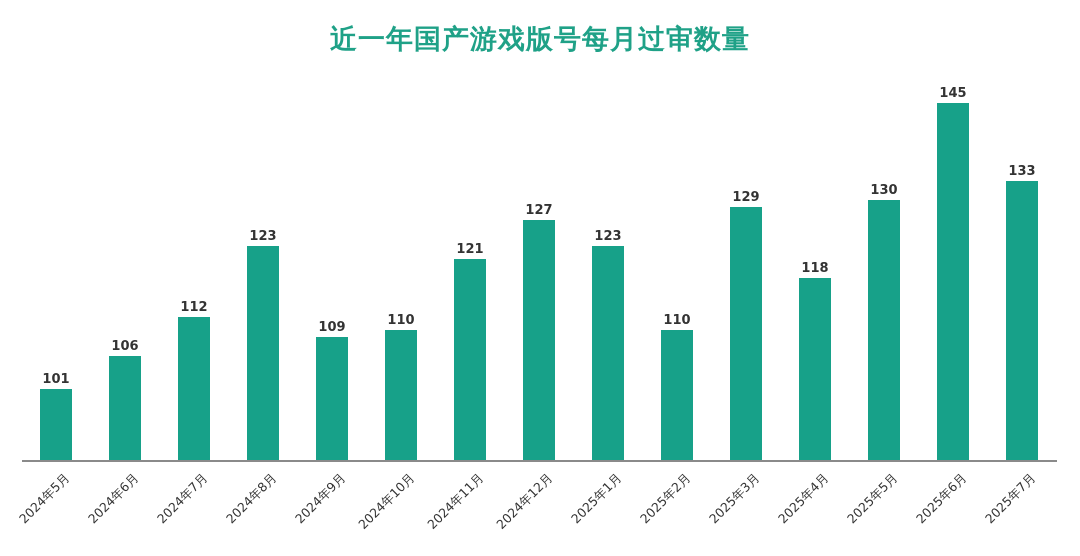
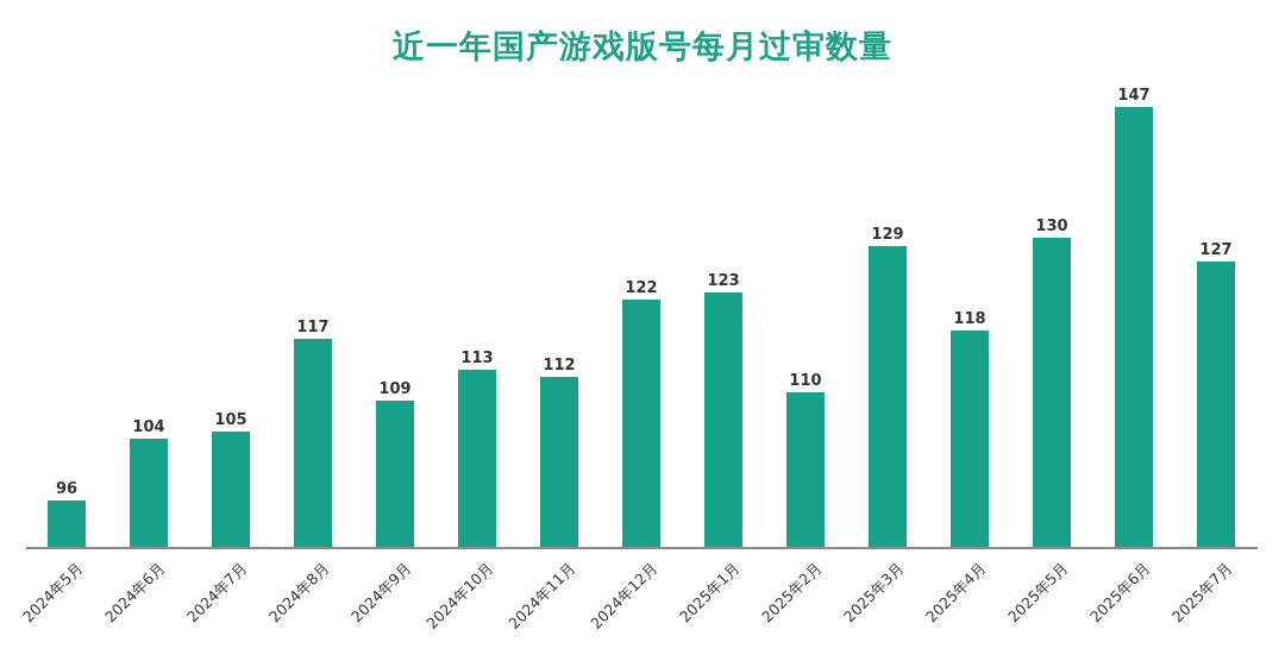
2024年5月: 101 -> 96
2024年6月: 106 -> 104
2024年7月: 112 -> 105
2024年8月: 123 -> 117
2024年10月: 110 -> 113
2024年11月: 121 -> 112
2024年12月: 127 -> 122
2025年6月: 145 -> 147
2025年7月: 133 -> 127
